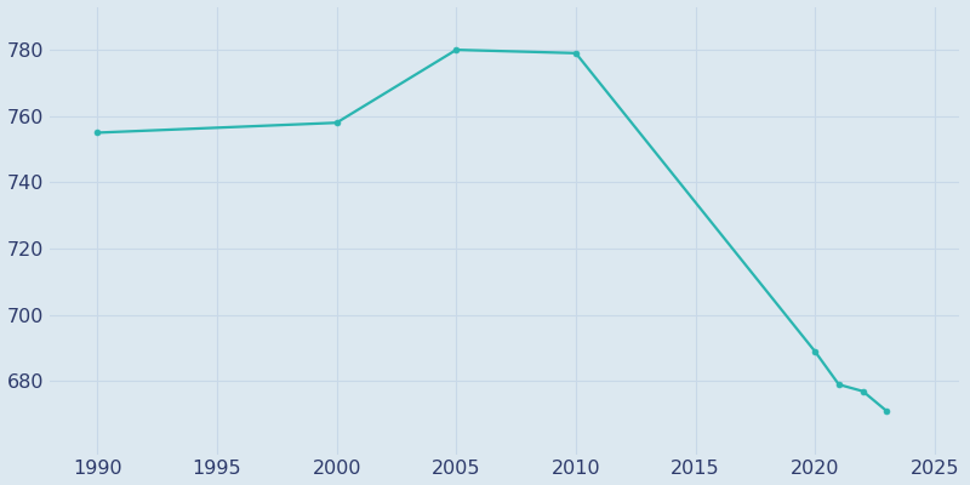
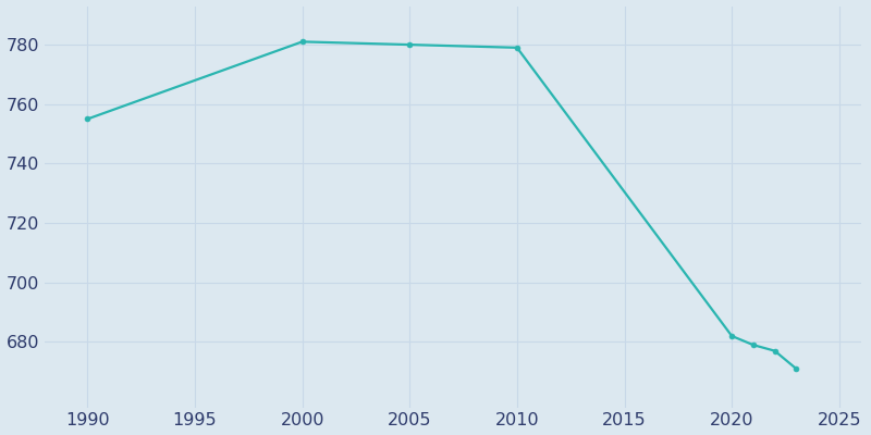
2000: 758 -> 781
2020: 689 -> 682
